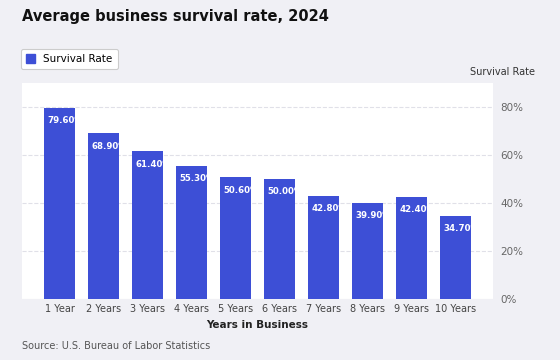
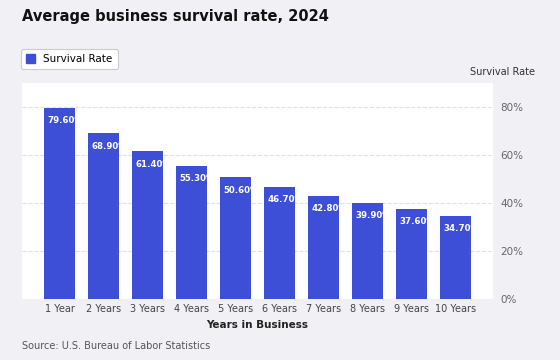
6 Years: 50.00% -> 46.70%
9 Years: 42.40% -> 37.60%
